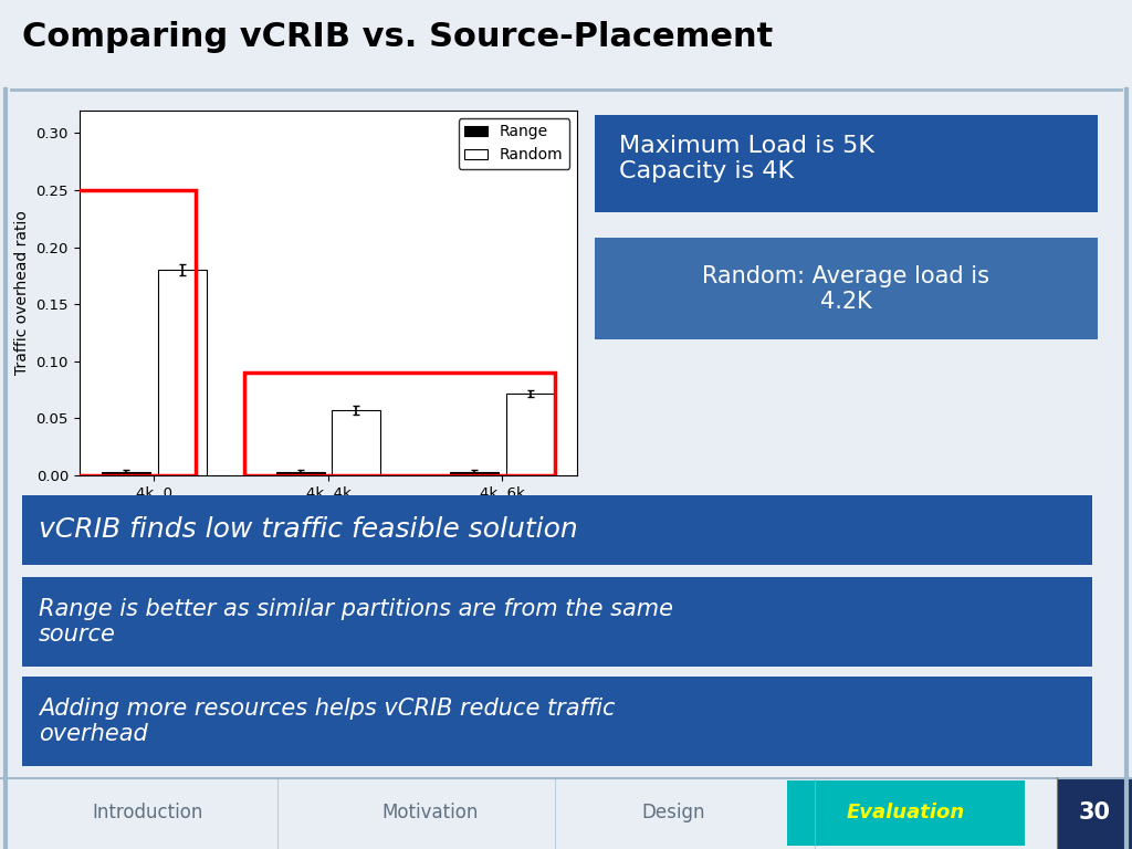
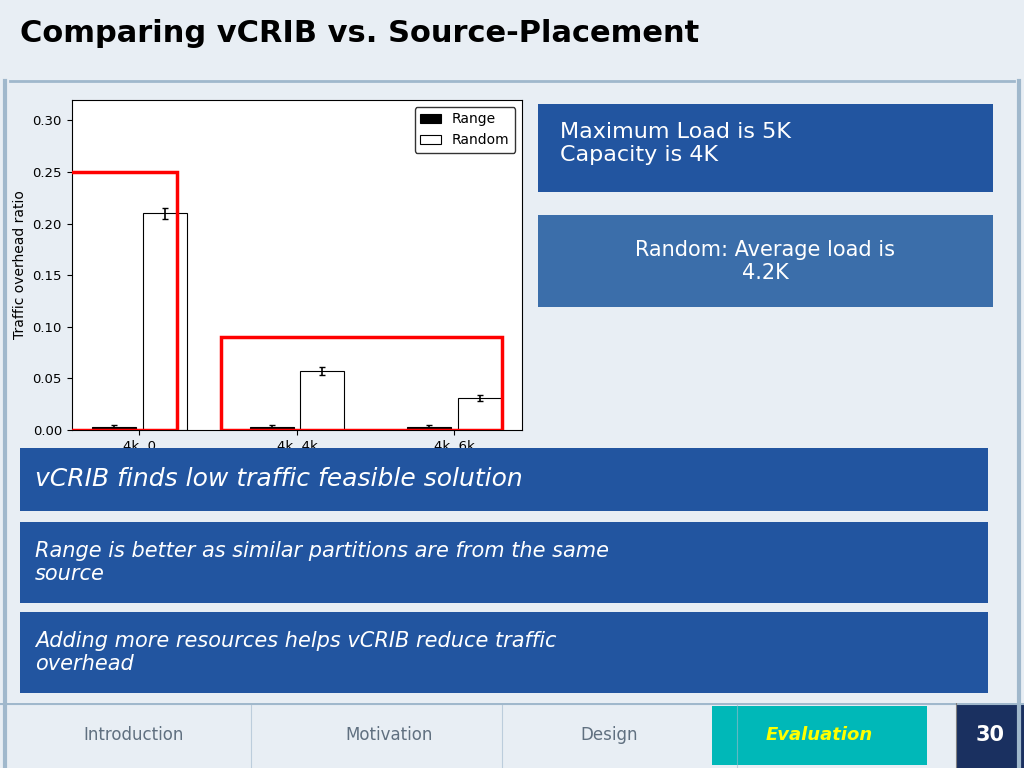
Random/4k 0: 0.180 -> 0.210
Random/4k 6k: 0.072 -> 0.031
